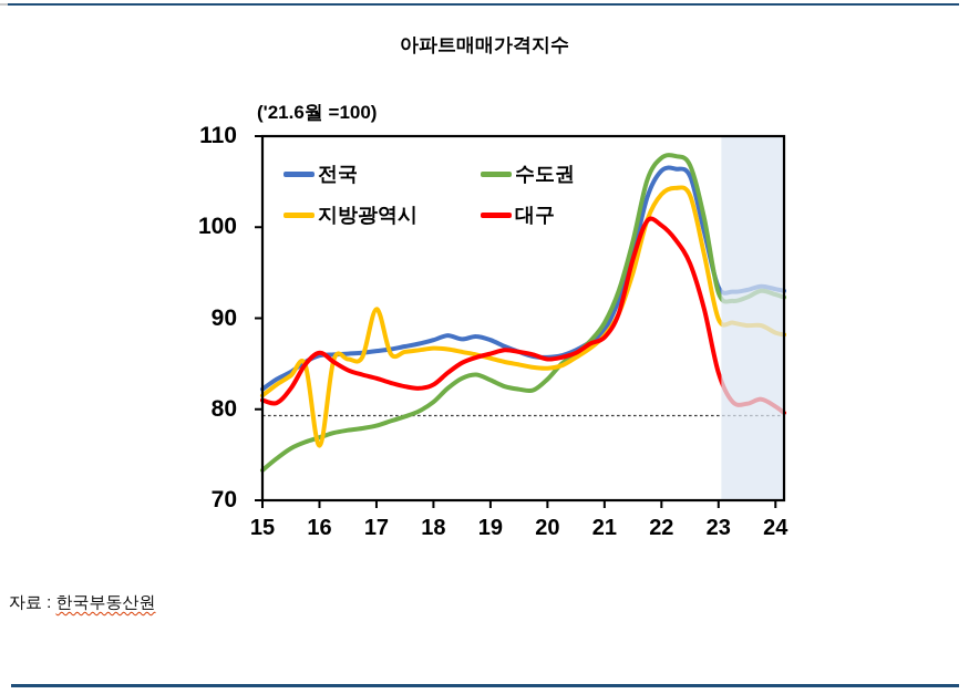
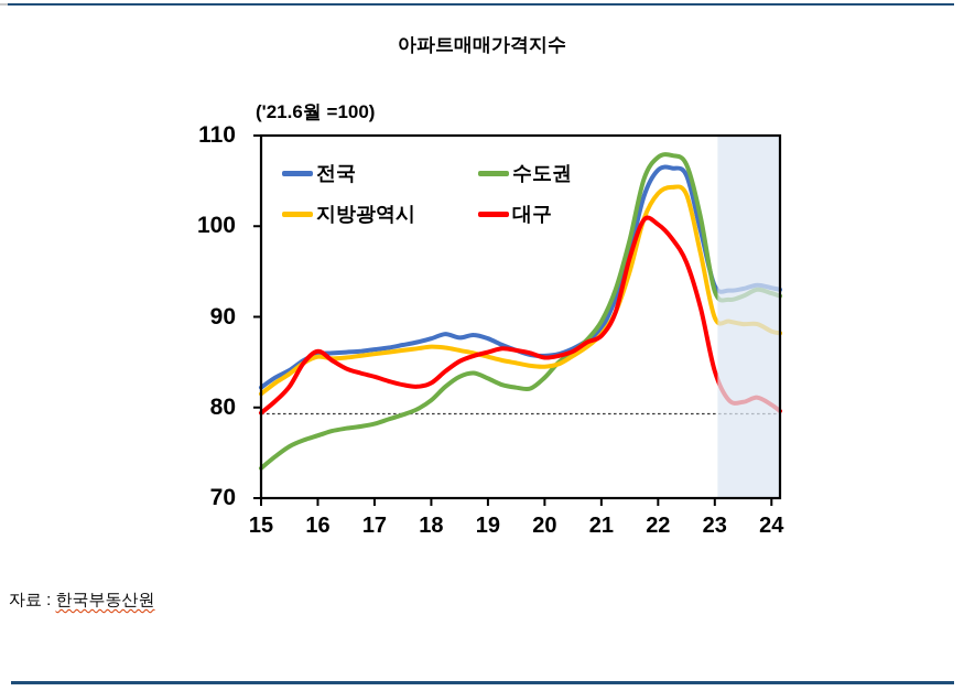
대구/15: 81 -> 79
지방광역시/16: 76 -> 86
지방광역시/17: 91 -> 86
